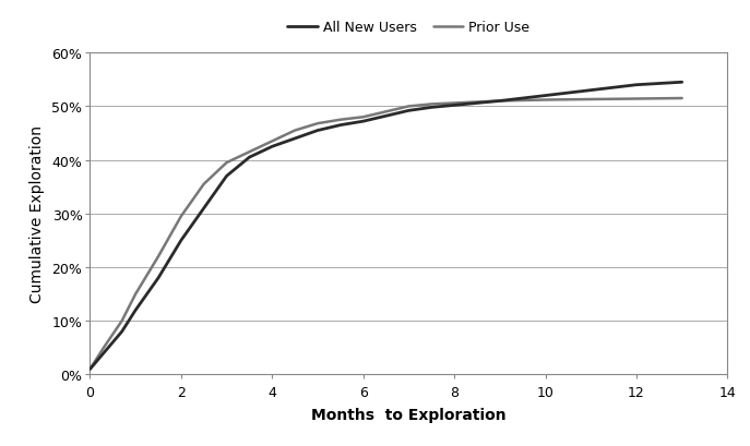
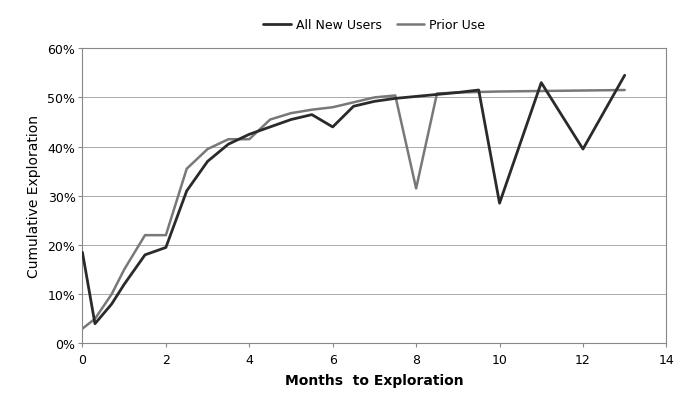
All New Users/0: 1.0% -> 18.5%
Prior Use/0: 1.0% -> 3.0%
All New Users/2: 25.0% -> 19.5%
Prior Use/2: 29.5% -> 22.0%
Prior Use/4: 43.5% -> 41.5%
All New Users/6: 47.2% -> 44.0%
Prior Use/8: 50.6% -> 31.5%
All New Users/10: 52.0% -> 28.5%
All New Users/12: 54.0% -> 39.5%
